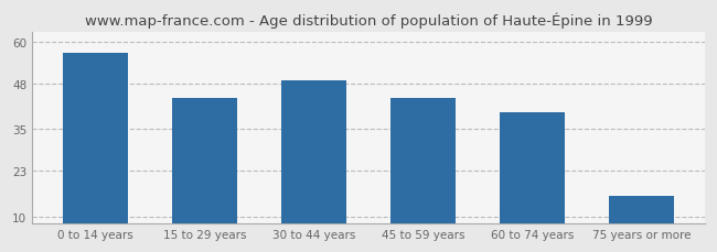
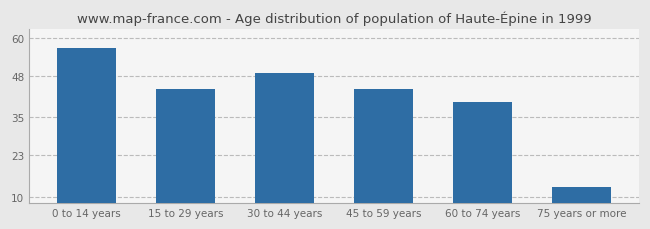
75 years or more: 16 -> 13
